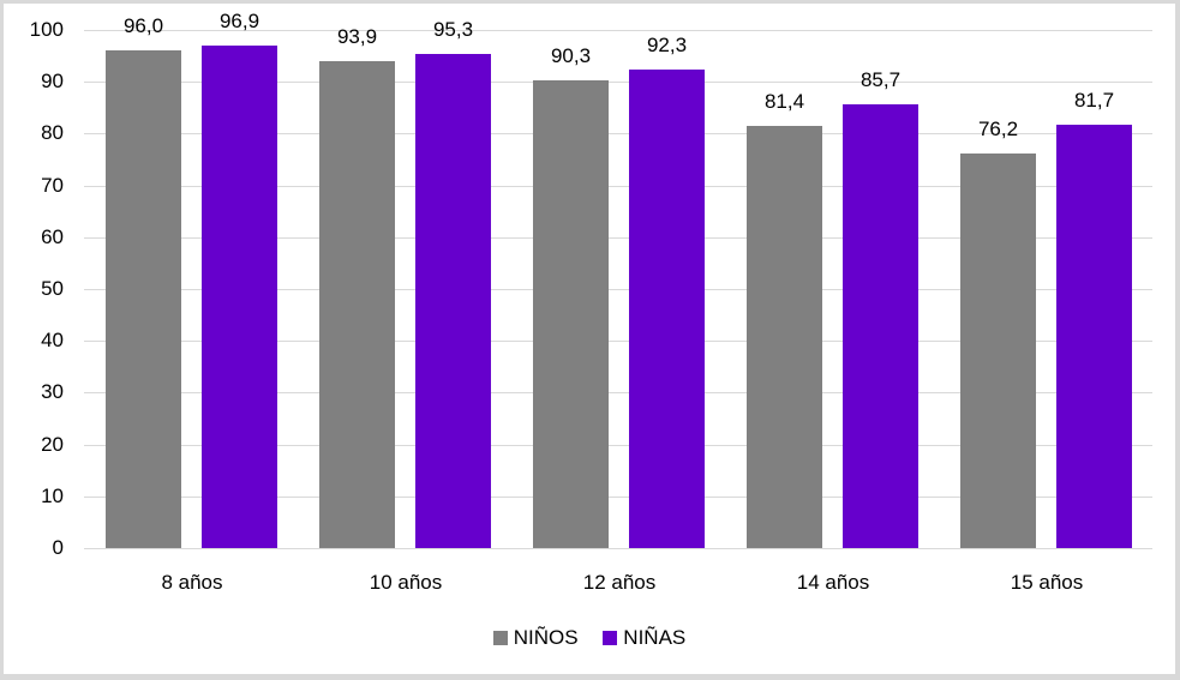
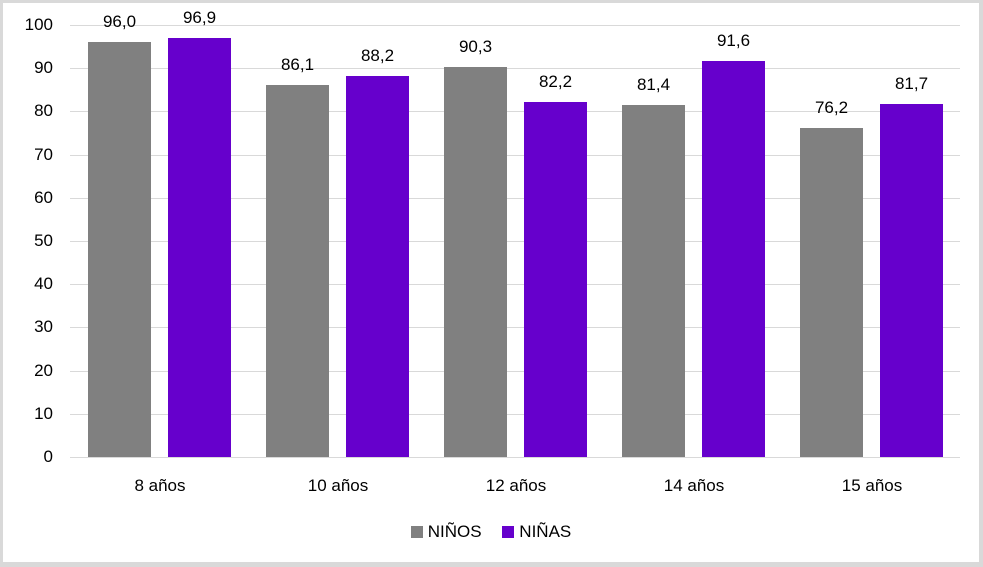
NIÑOS/10 años: 93,9 -> 86,1
NIÑAS/10 años: 95,3 -> 88,2
NIÑAS/12 años: 92,3 -> 82,2
NIÑAS/14 años: 85,7 -> 91,6
